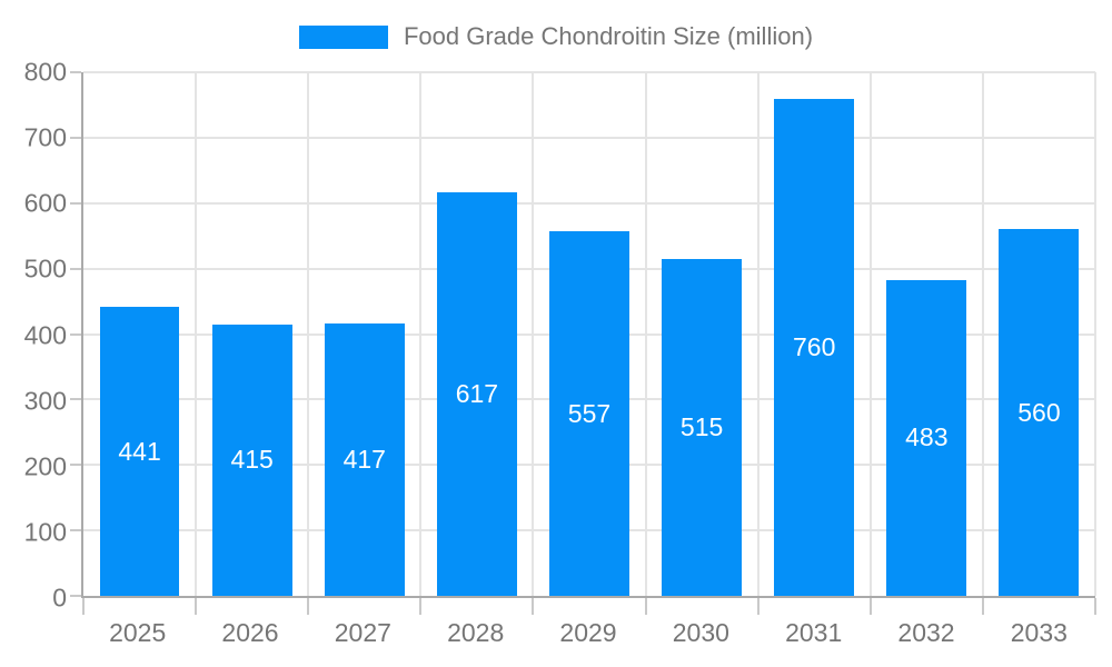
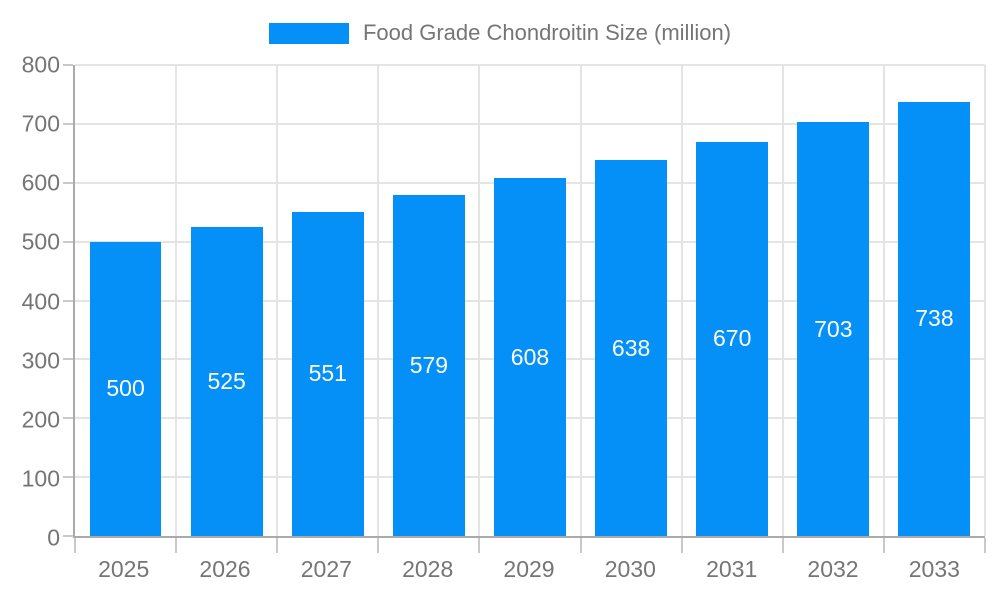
2025: 441 -> 500
2026: 415 -> 525
2027: 417 -> 551
2028: 617 -> 579
2029: 557 -> 608
2030: 515 -> 638
2031: 760 -> 670
2032: 483 -> 703
2033: 560 -> 738
